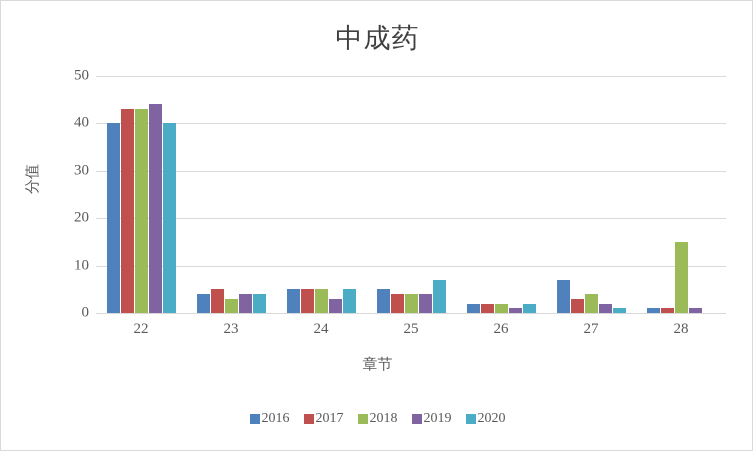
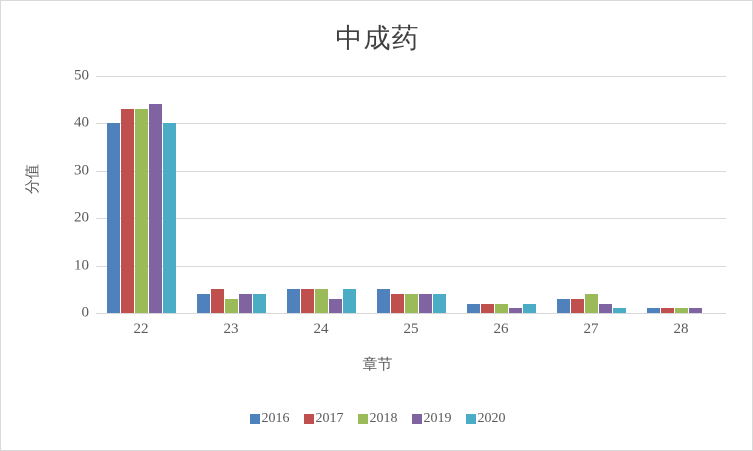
2020/25: 7 -> 4
2016/27: 7 -> 3
2018/28: 15 -> 1
